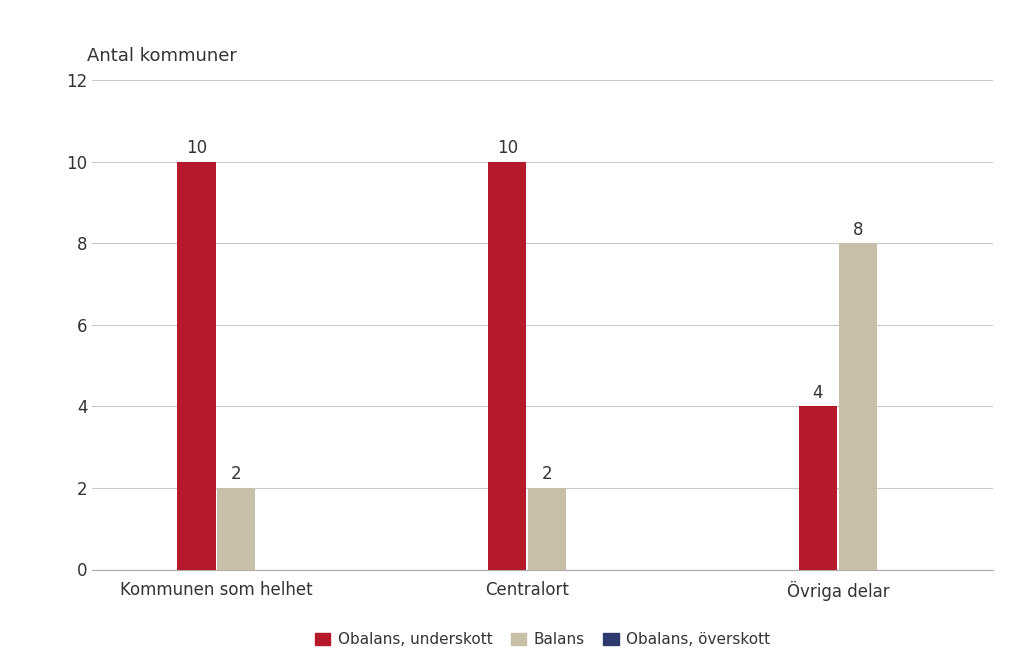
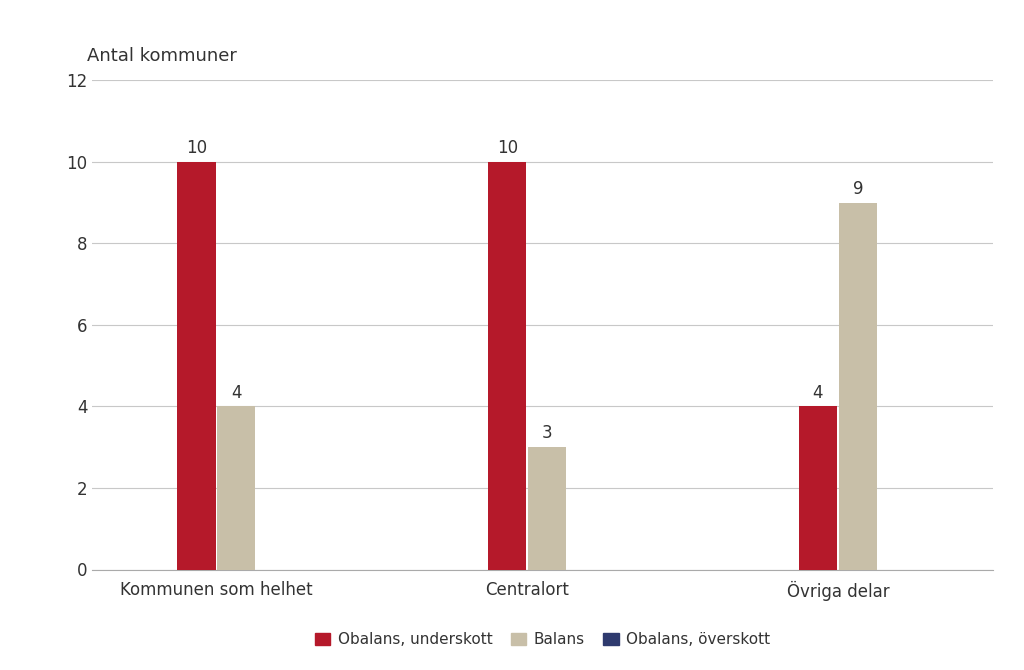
Balans/Kommunen som helhet: 2 -> 4
Balans/Centralort: 2 -> 3
Balans/Övriga delar: 8 -> 9
